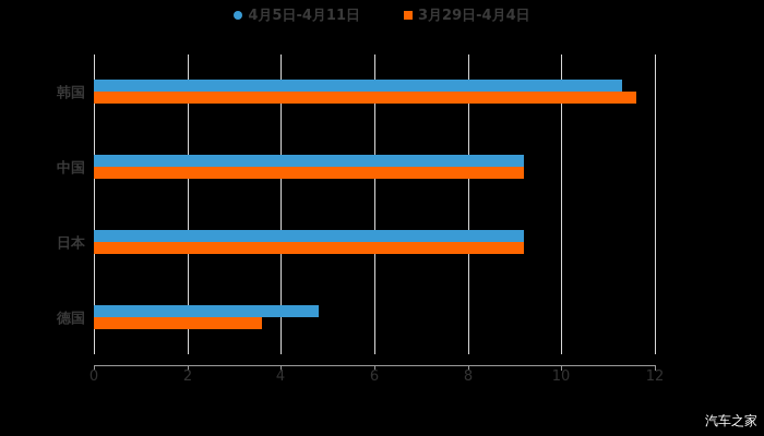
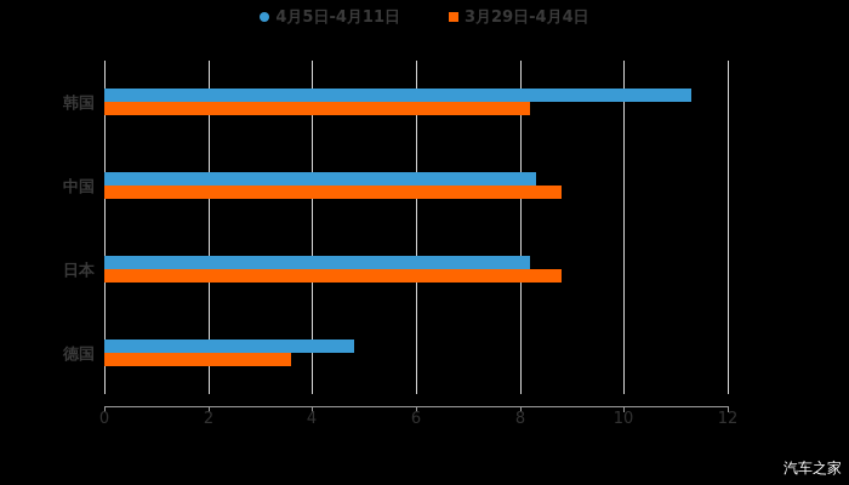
3月29日-4月4日/韩国: 11.6 -> 8.2
4月5日-4月11日/中国: 9.2 -> 8.3
3月29日-4月4日/中国: 9.2 -> 8.8
4月5日-4月11日/日本: 9.2 -> 8.2
3月29日-4月4日/日本: 9.2 -> 8.8
